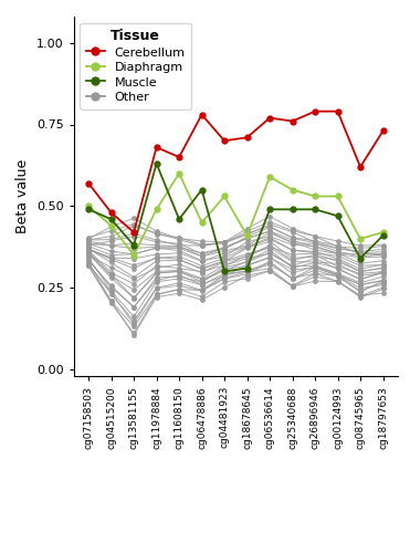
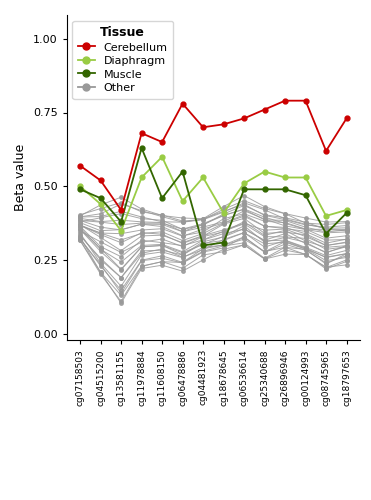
Cerebellum/cg04515200: 0.48 -> 0.52
Diaphragm/cg11978884: 0.49 -> 0.53
Cerebellum/cg06536614: 0.77 -> 0.73
Diaphragm/cg06536614: 0.59 -> 0.51
